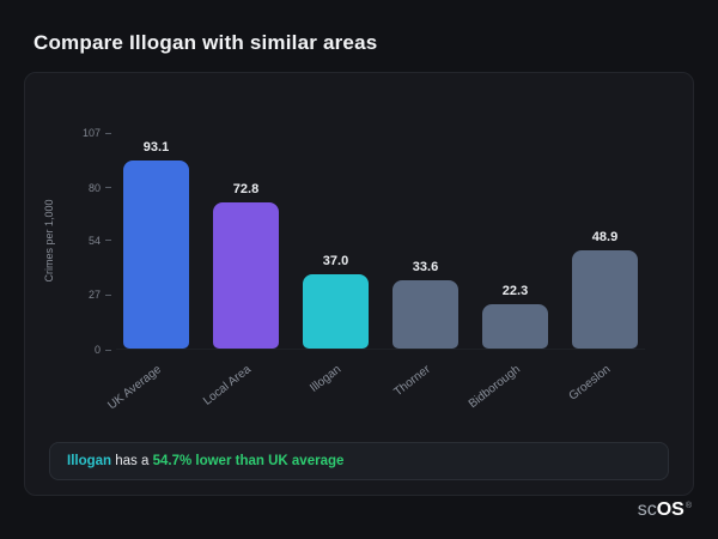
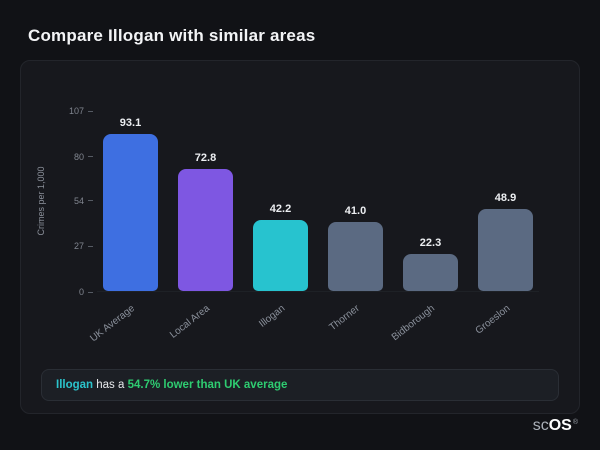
Illogan: 37.0 -> 42.2
Thorner: 33.6 -> 41.0
